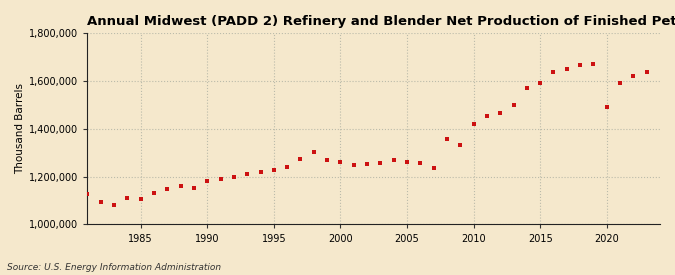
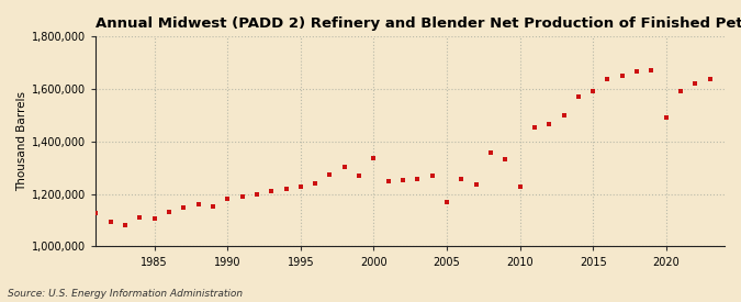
2000: 1,262,000 -> 1,335,000
2005: 1,262,000 -> 1,170,000
2010: 1,422,000 -> 1,230,000
